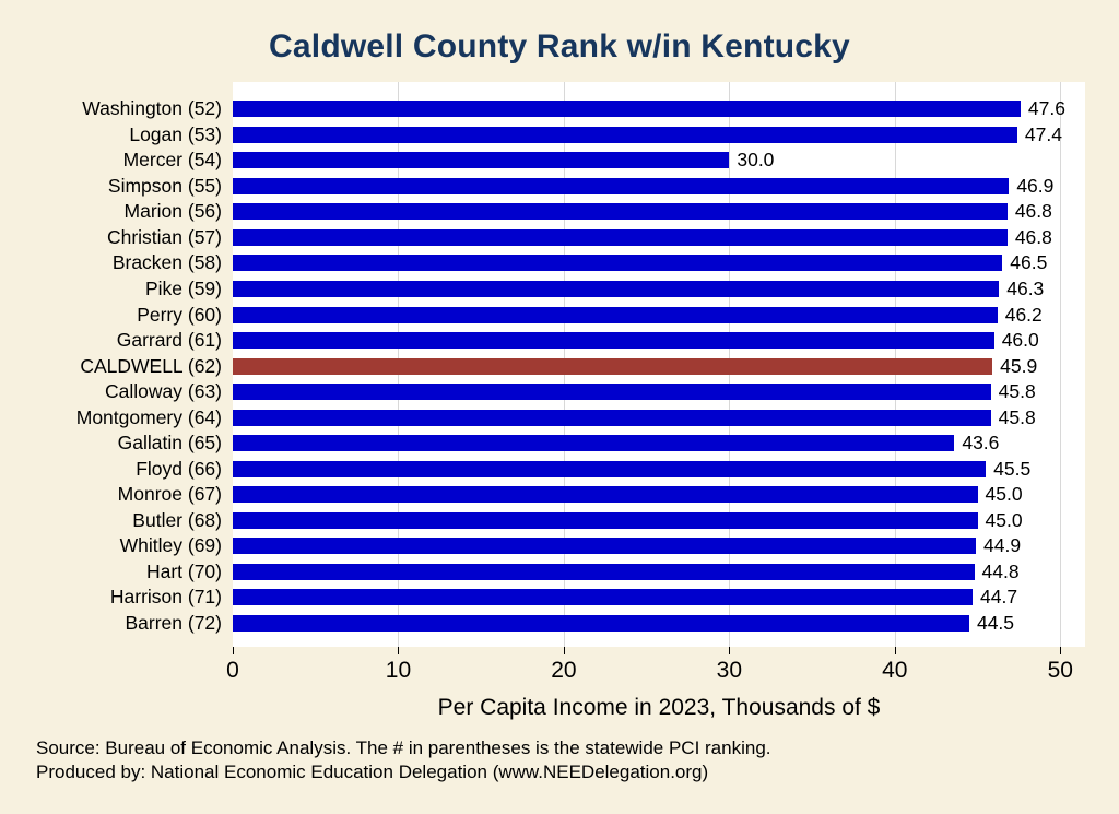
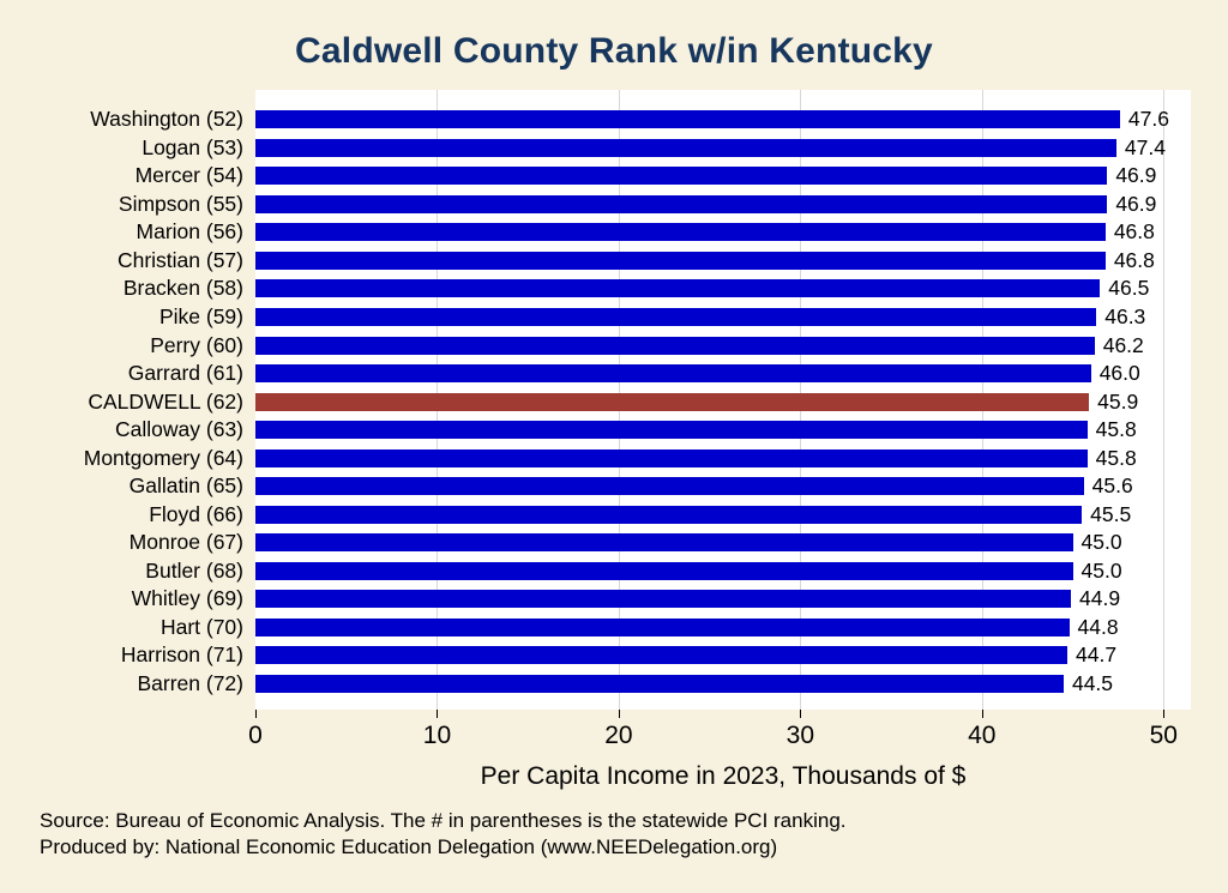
Mercer (54): 30.0 -> 46.9
Gallatin (65): 43.6 -> 45.6
